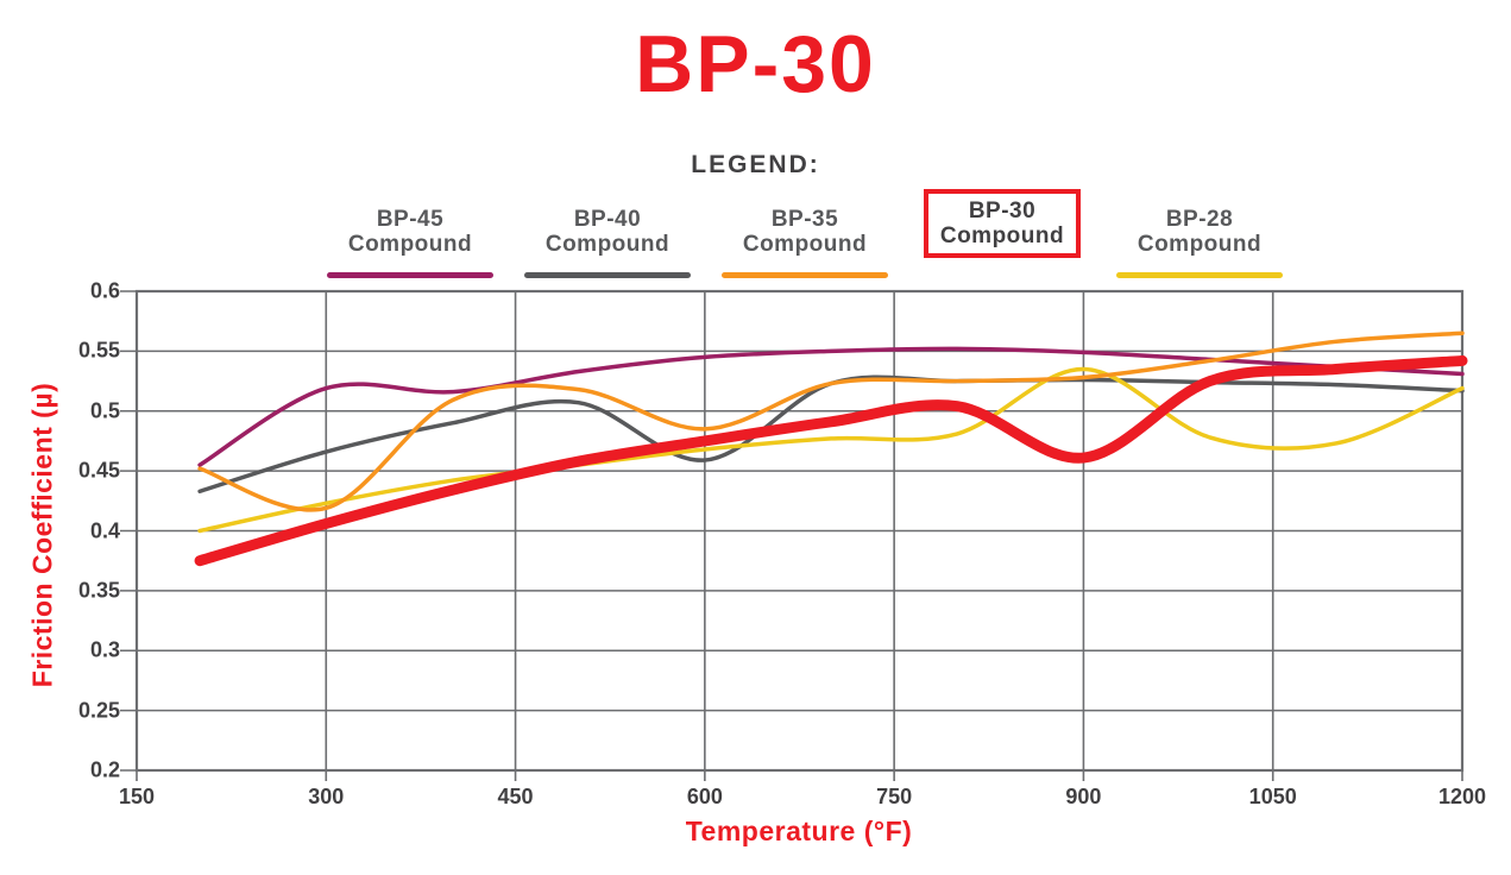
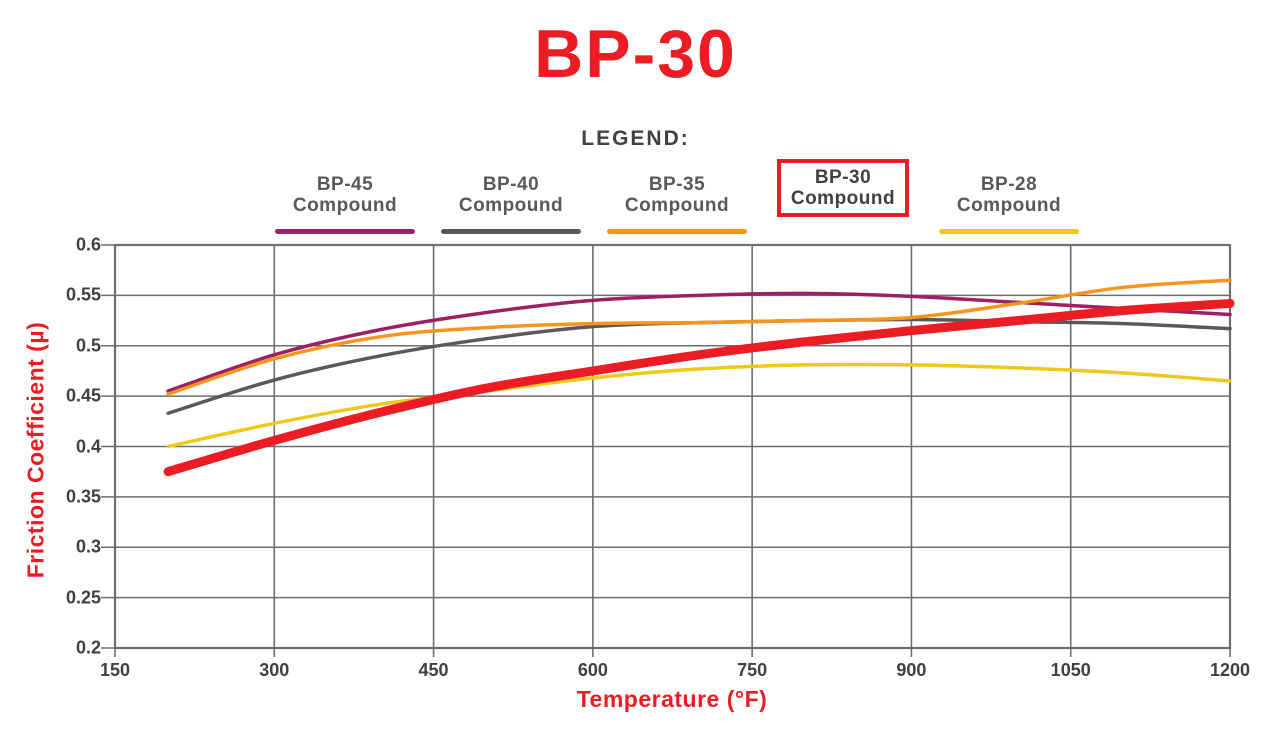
BP-45 Compound/300: 0.519 -> 0.491
BP-35 Compound/300: 0.419 -> 0.487
BP-40 Compound/600: 0.459 -> 0.519
BP-35 Compound/600: 0.485 -> 0.522
BP-28 Compound/900: 0.535 -> 0.481
BP-30 Compound/900: 0.461 -> 0.515
BP-28 Compound/1200: 0.519 -> 0.465
